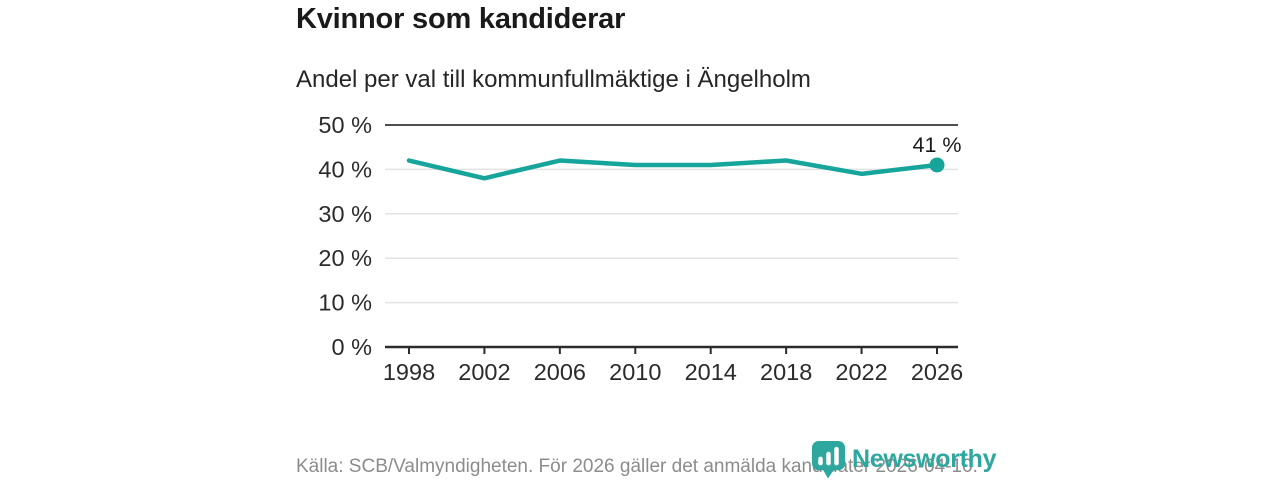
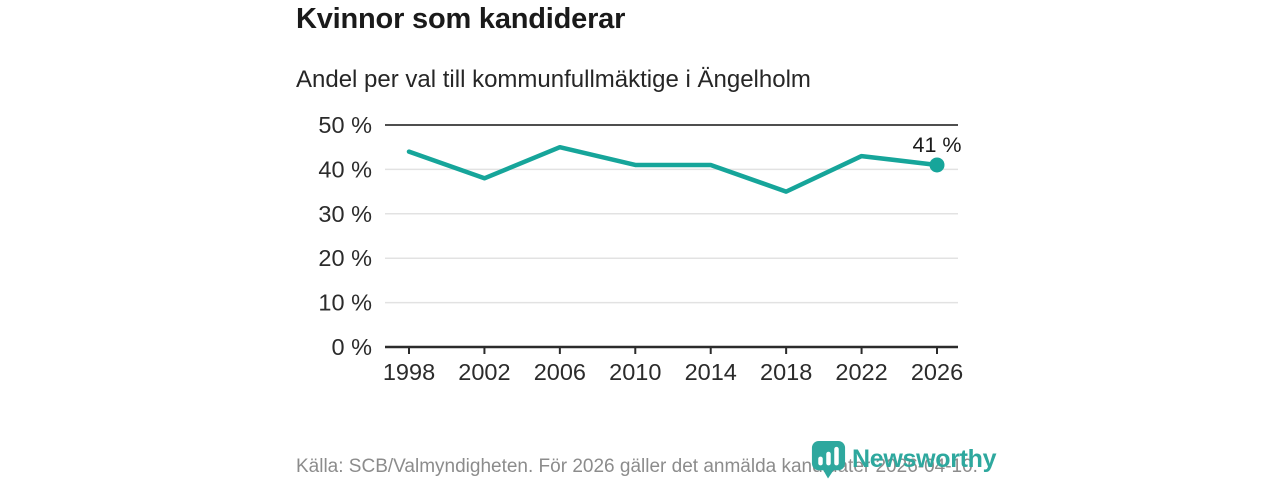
1998: 42% -> 44%
2006: 42% -> 45%
2018: 42% -> 35%
2022: 39% -> 43%
